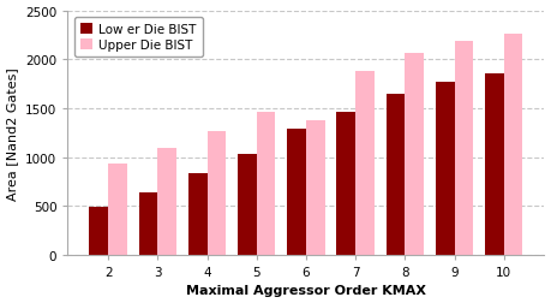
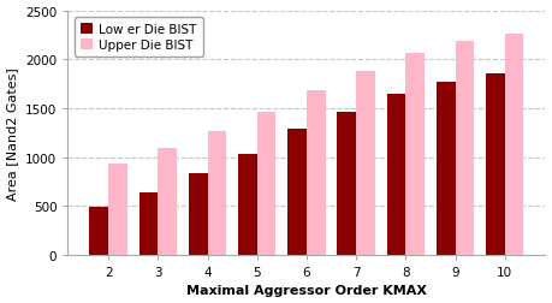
Upper Die BIST/6: 1380 -> 1680
